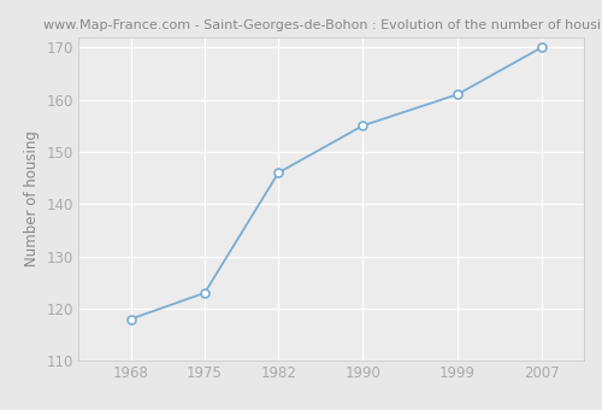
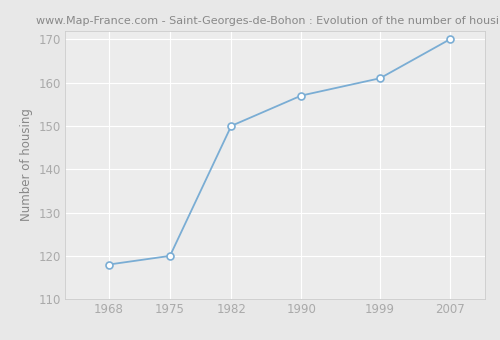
1975: 123 -> 120
1982: 146 -> 150
1990: 155 -> 157
